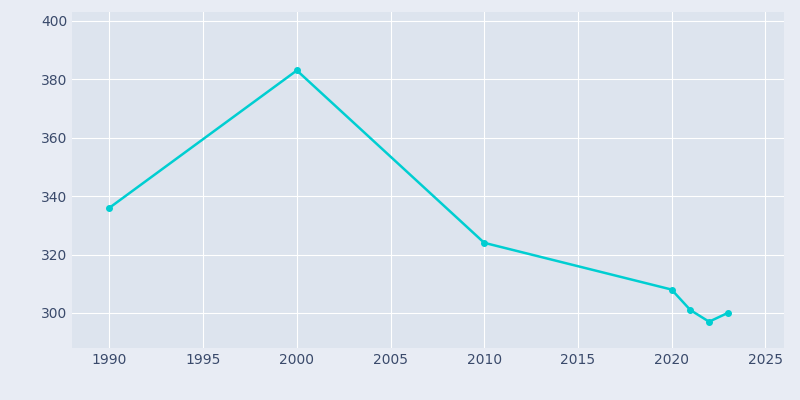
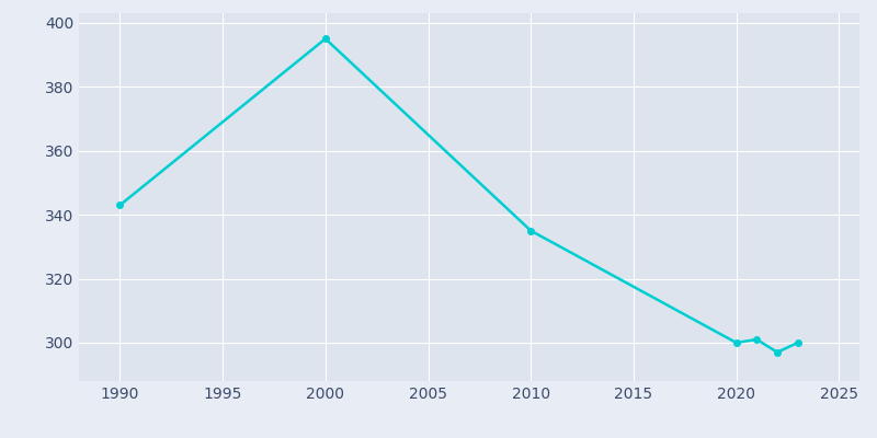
1990: 336 -> 343
2000: 383 -> 395
2010: 324 -> 335
2020: 308 -> 300
